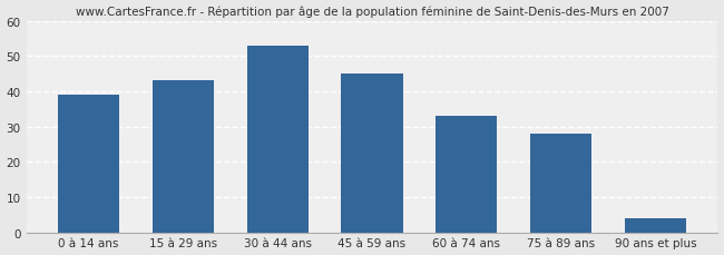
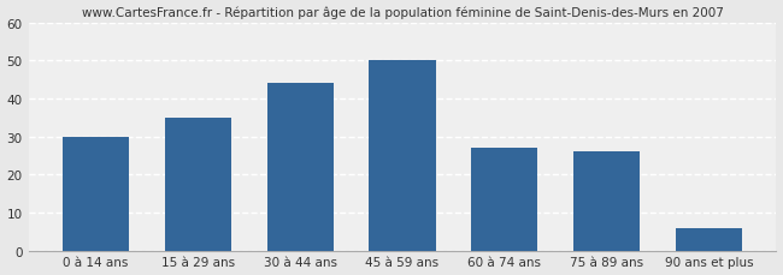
0 à 14 ans: 39 -> 30
15 à 29 ans: 43 -> 35
30 à 44 ans: 53 -> 44
45 à 59 ans: 45 -> 50
60 à 74 ans: 33 -> 27
75 à 89 ans: 28 -> 26
90 ans et plus: 4 -> 6
